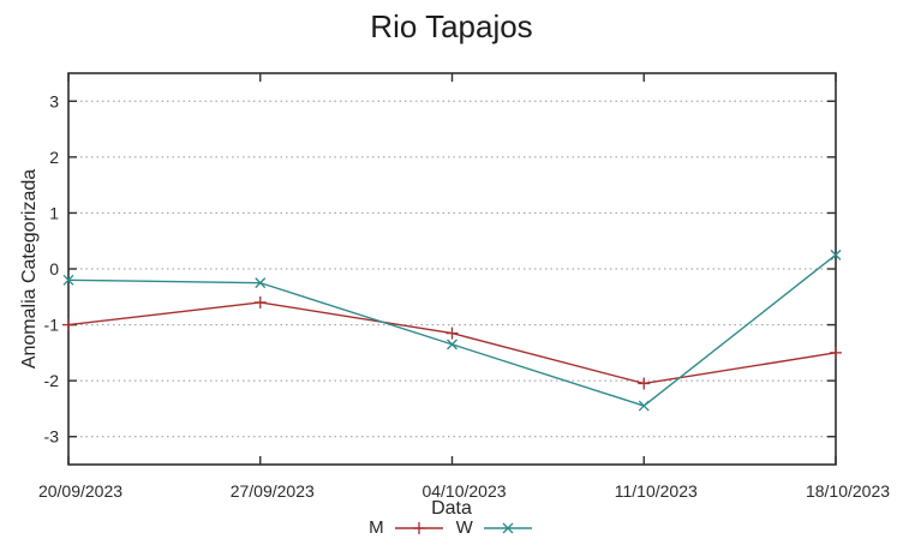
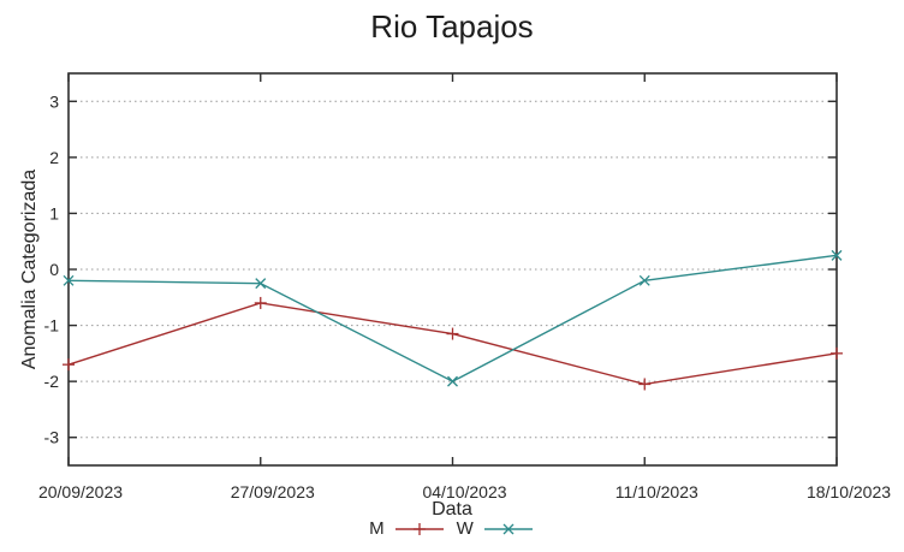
M/20/09/2023: -1.0 -> -1.7
W/04/10/2023: -1.4 -> -2.0
W/11/10/2023: -2.5 -> -0.2
